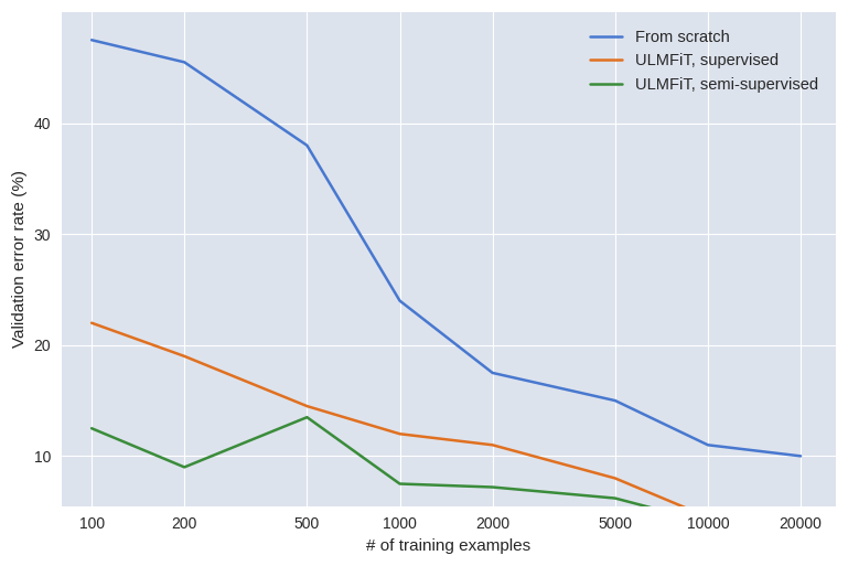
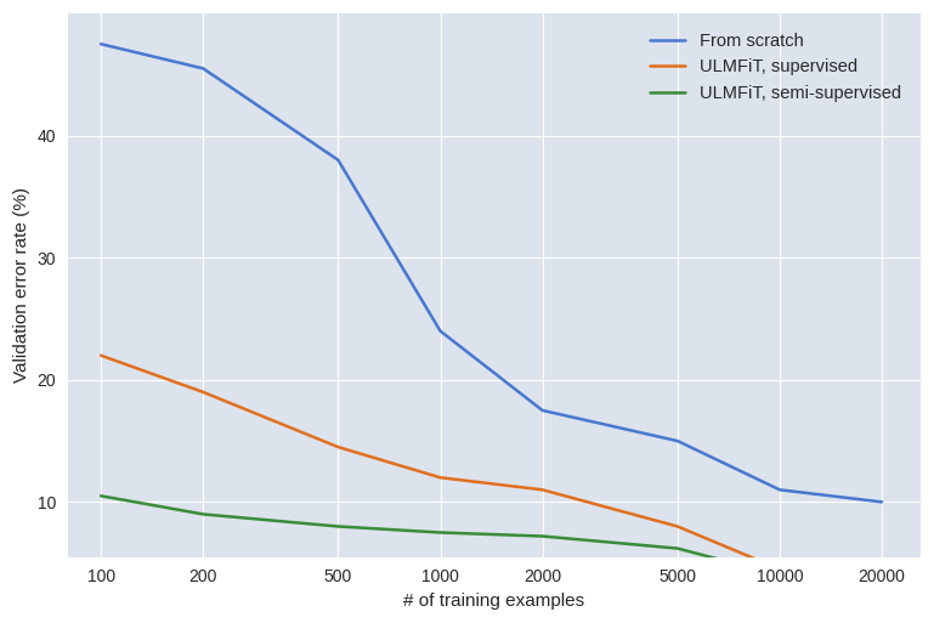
ULMFiT, semi-supervised/100: 12.5 -> 10.5
ULMFiT, semi-supervised/500: 13.5 -> 8.0
